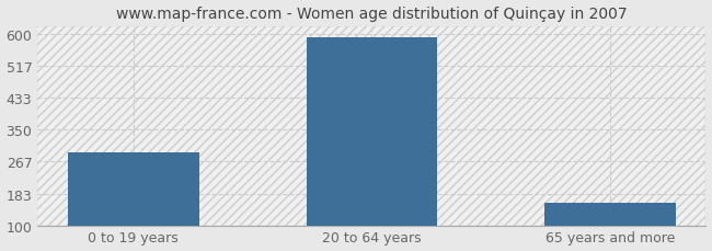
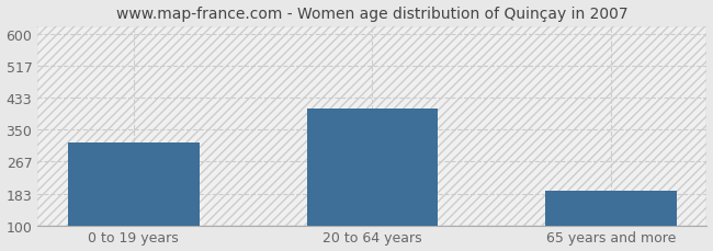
0 to 19 years: 290 -> 315
20 to 64 years: 591 -> 405
65 years and more: 158 -> 190
